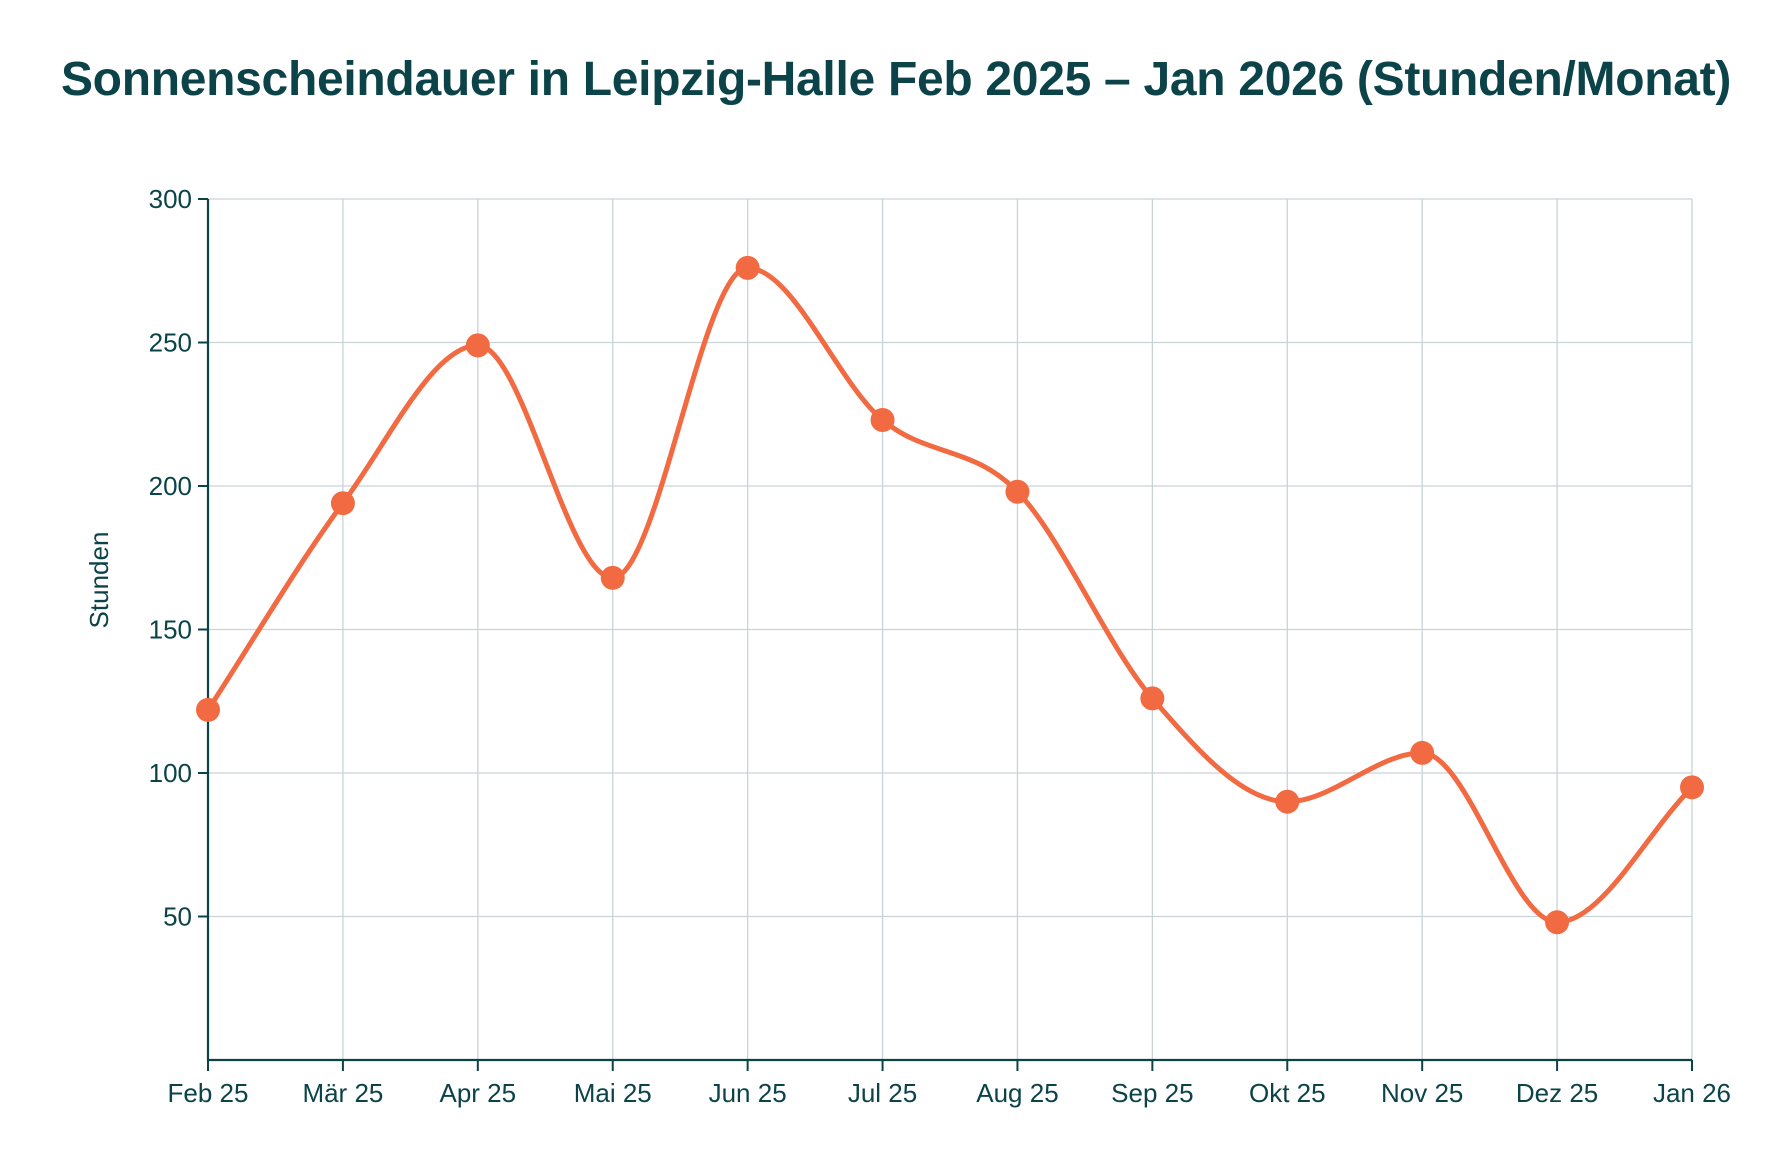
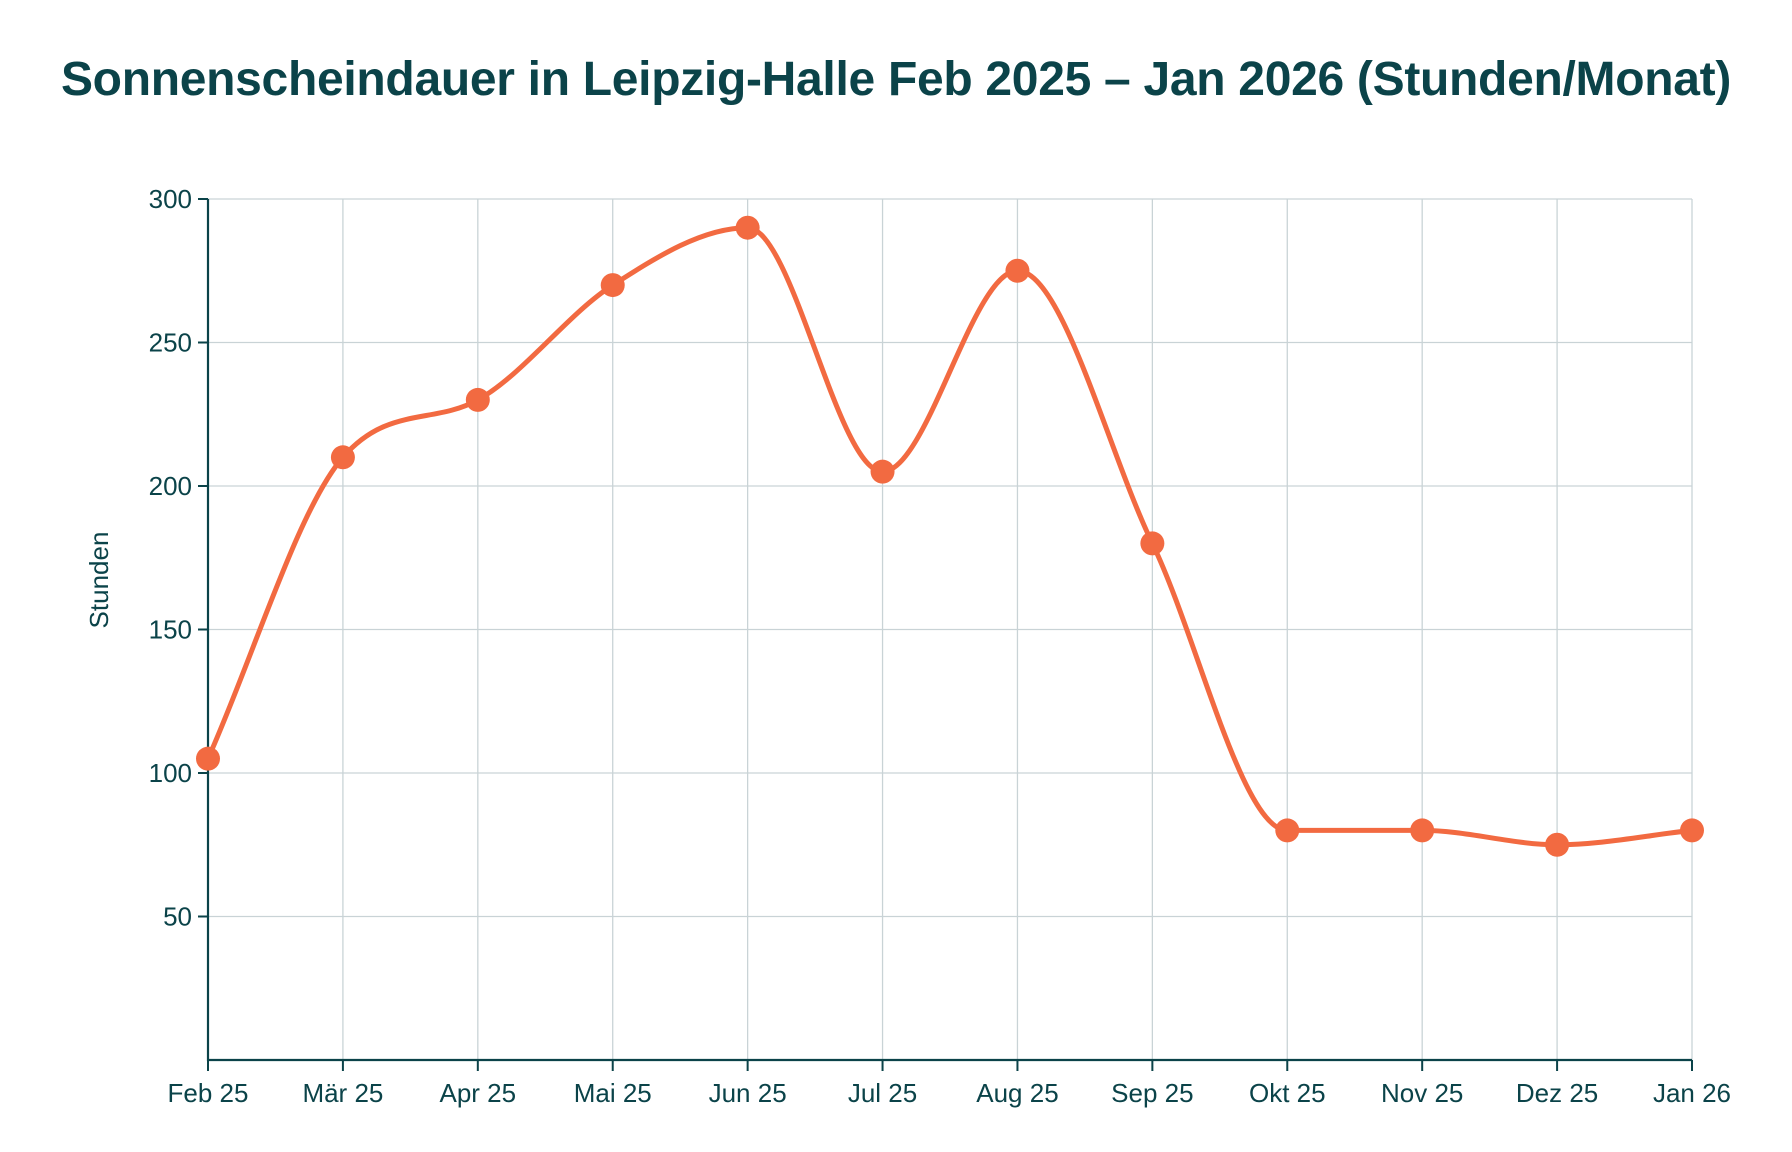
Feb 25: 122 -> 105
Mär 25: 194 -> 210
Apr 25: 249 -> 230
Mai 25: 168 -> 270
Jun 25: 276 -> 290
Jul 25: 223 -> 205
Aug 25: 198 -> 275
Sep 25: 126 -> 180
Okt 25: 90 -> 80
Nov 25: 107 -> 80
Dez 25: 48 -> 75
Jan 26: 95 -> 80
